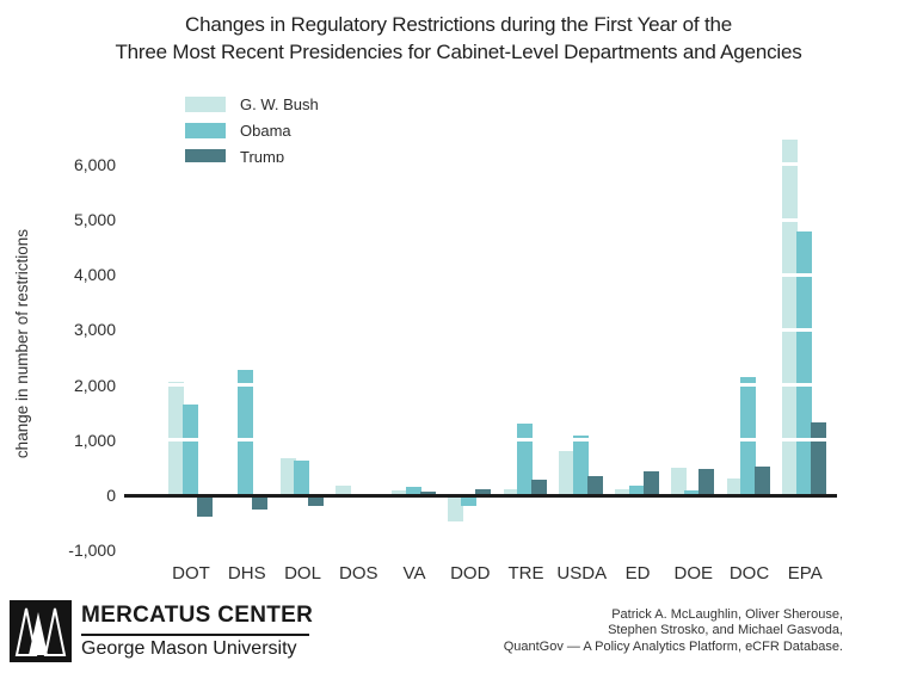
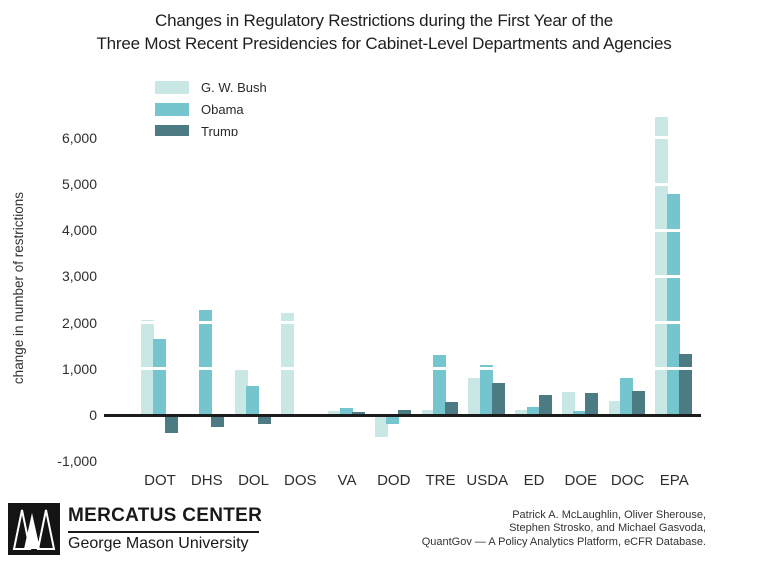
G. W. Bush/DOL: 700 -> 1000
G. W. Bush/DOS: 200 -> 2200
Trump/USDA: 300 -> 700
Obama/DOC: 2200 -> 800
